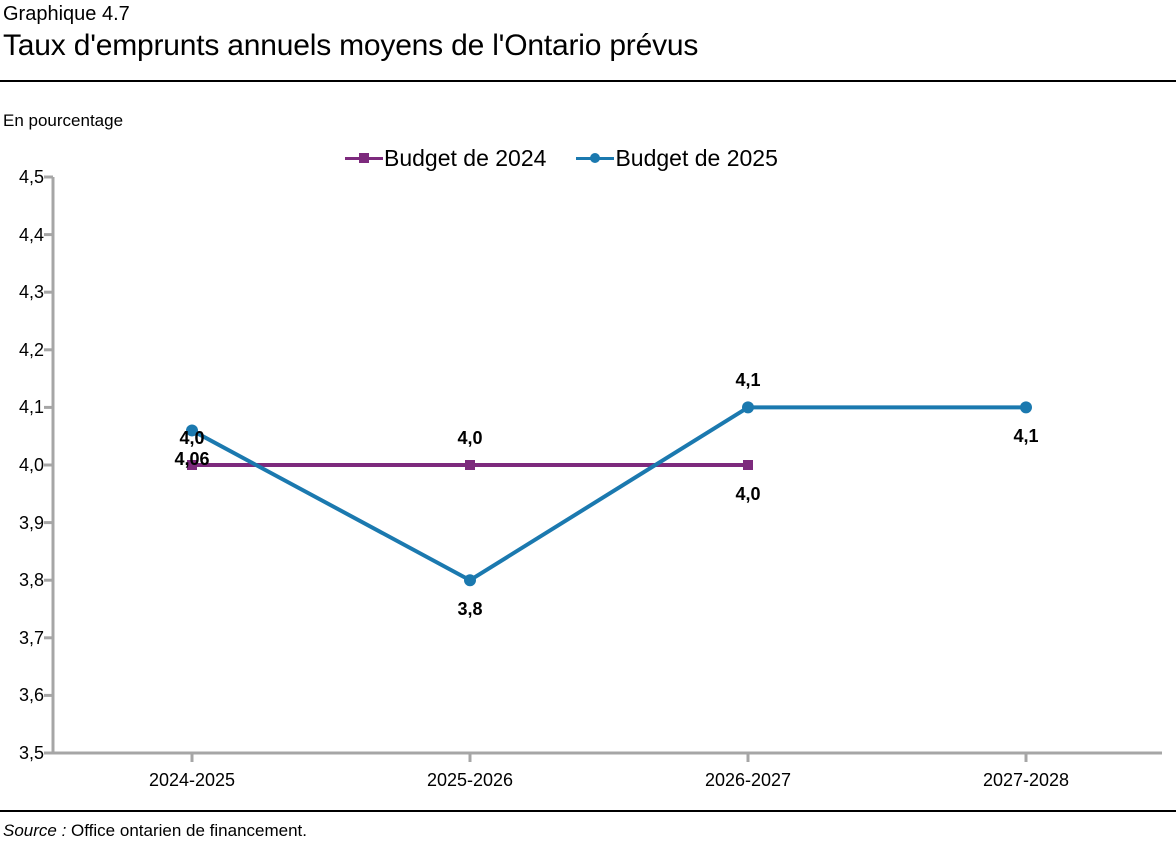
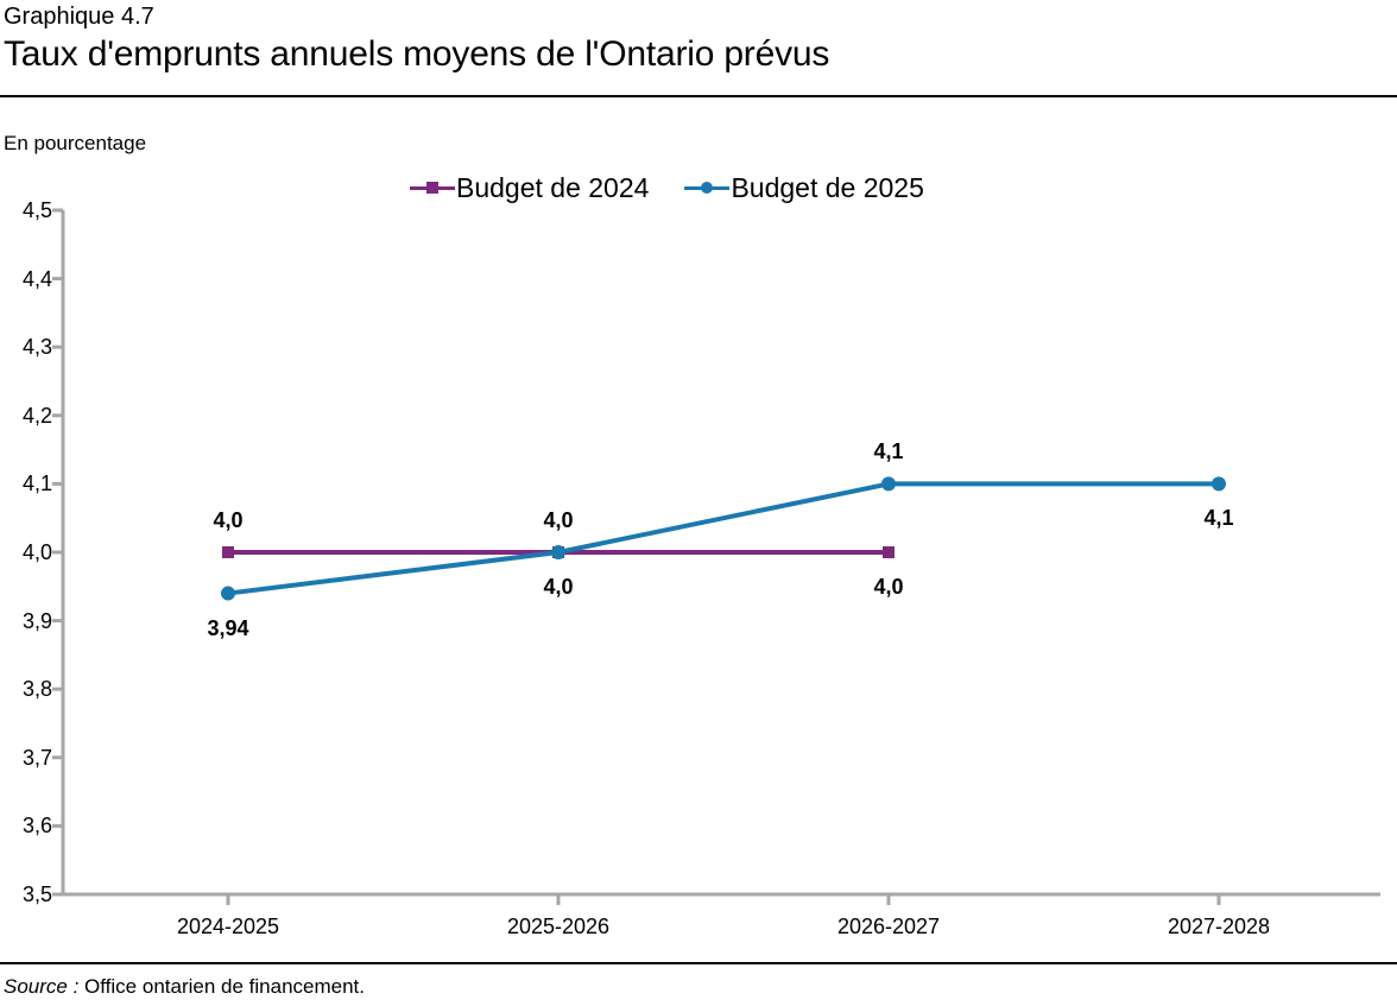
Budget de 2025/2024-2025: 4,06 -> 3,94
Budget de 2025/2025-2026: 3,8 -> 4,0
